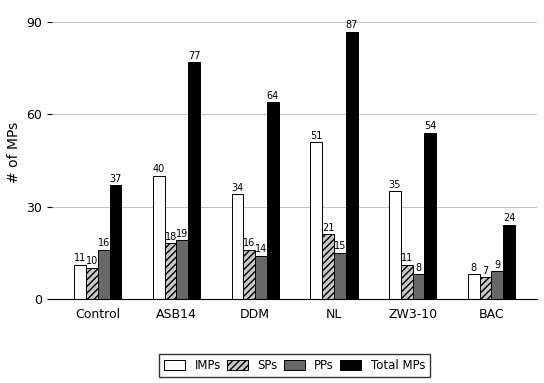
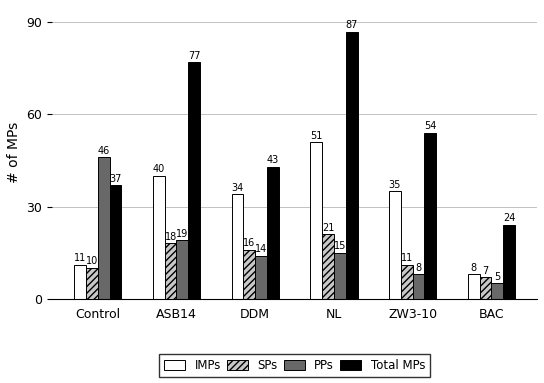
PPs/Control: 16 -> 46
Total MPs/DDM: 64 -> 43
PPs/BAC: 9 -> 5
